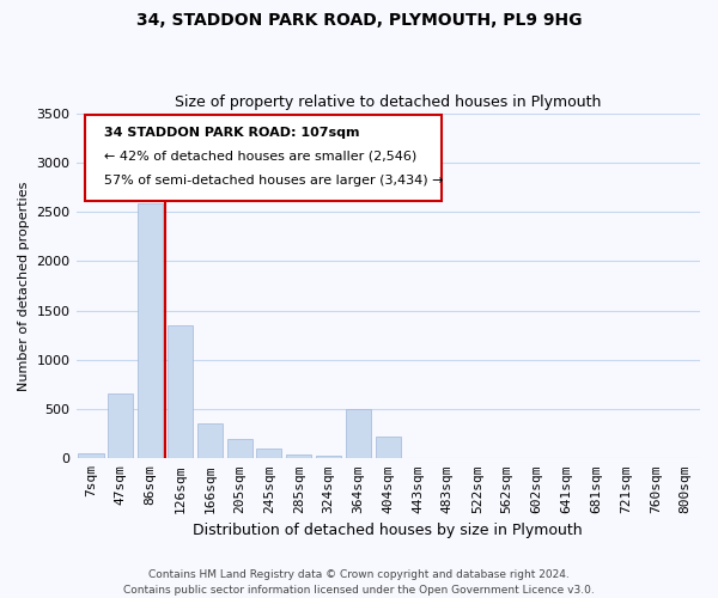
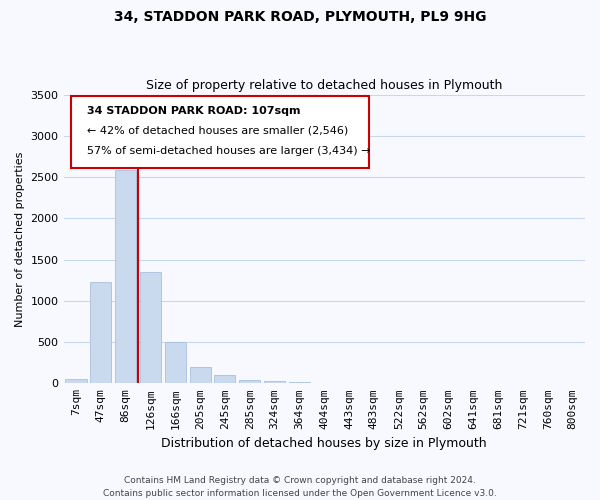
47sqm: 660 -> 1230
166sqm: 360 -> 500
364sqm: 500 -> 20
404sqm: 220 -> 0
